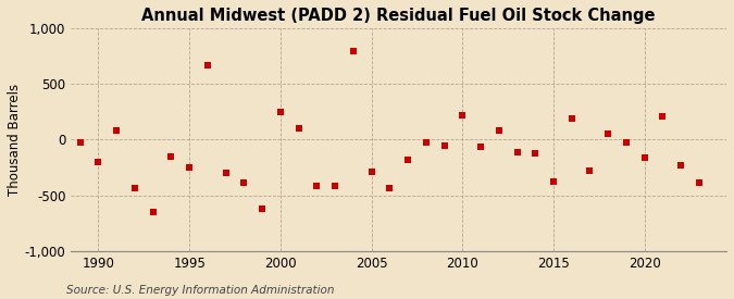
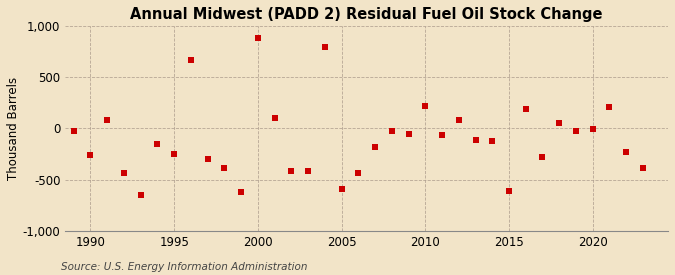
1990: -200 -> -260
2000: 250 -> 880
2005: -290 -> -590
2015: -380 -> -610
2020: -160 -> -10
